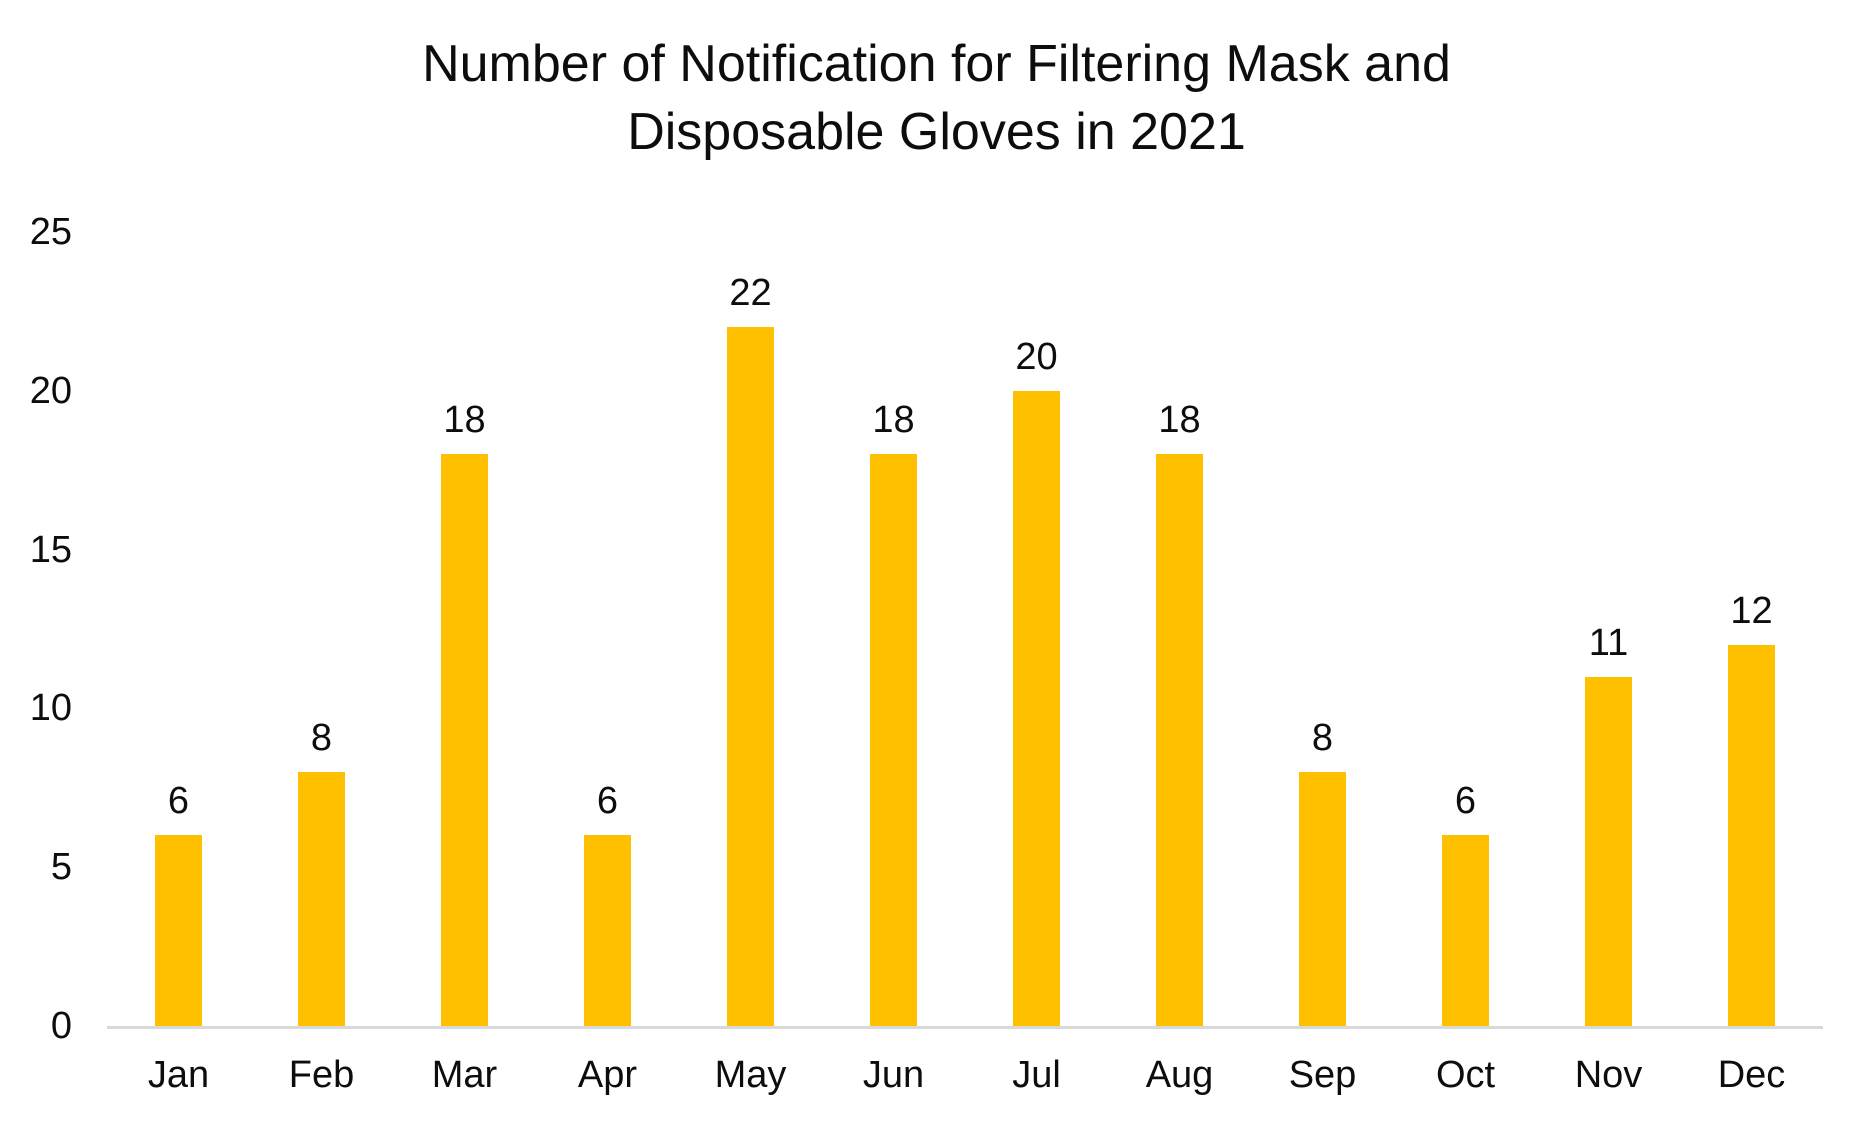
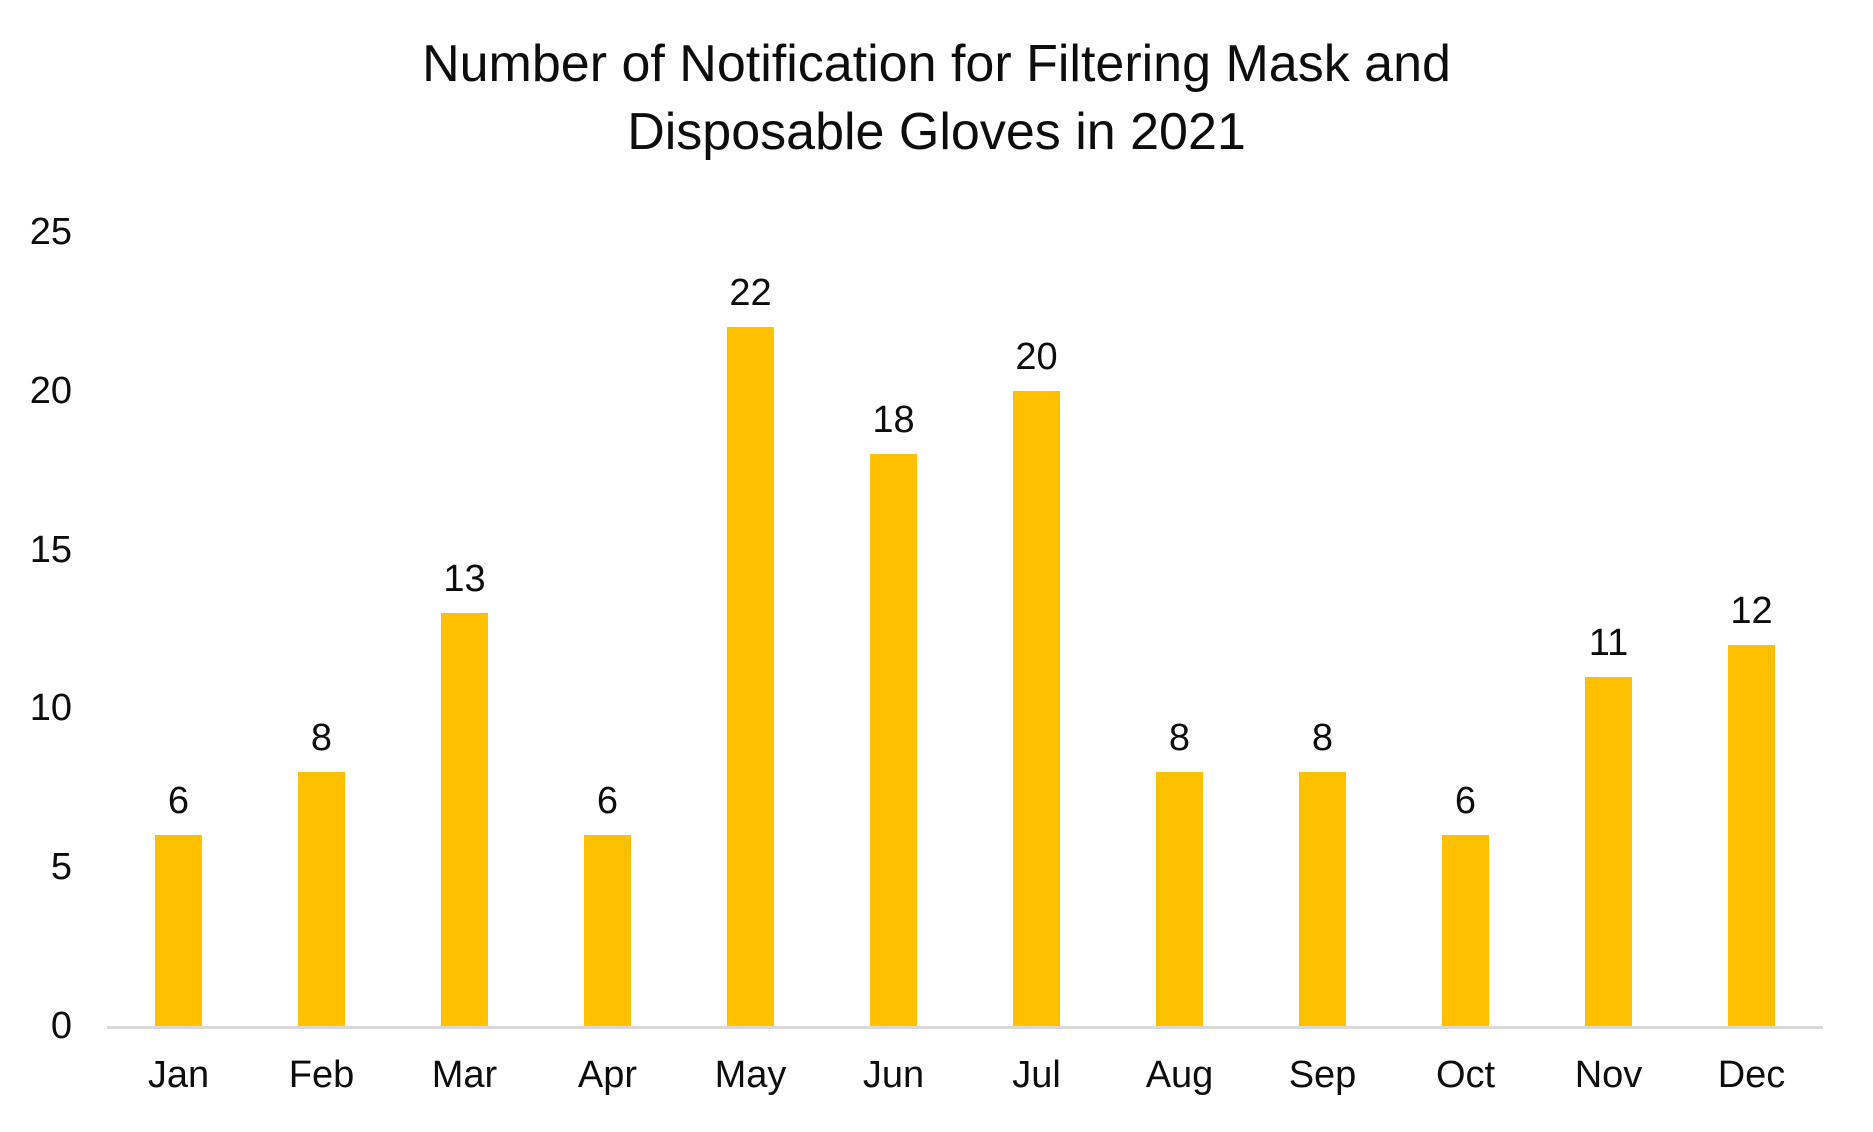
Mar: 18 -> 13
Aug: 18 -> 8
